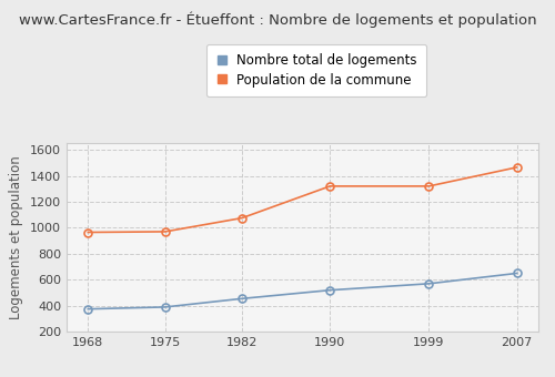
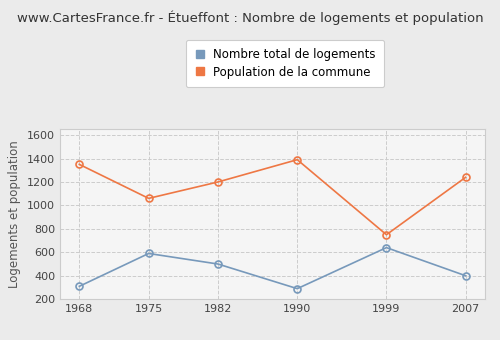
Nombre total de logements/1968: 380 -> 310
Population de la commune/1968: 960 -> 1350
Nombre total de logements/1975: 390 -> 590
Population de la commune/1975: 970 -> 1060
Nombre total de logements/1982: 460 -> 500
Population de la commune/1982: 1080 -> 1200
Nombre total de logements/1990: 520 -> 290
Population de la commune/1990: 1320 -> 1390
Nombre total de logements/1999: 570 -> 640
Population de la commune/1999: 1320 -> 750
Nombre total de logements/2007: 650 -> 400
Population de la commune/2007: 1460 -> 1240
